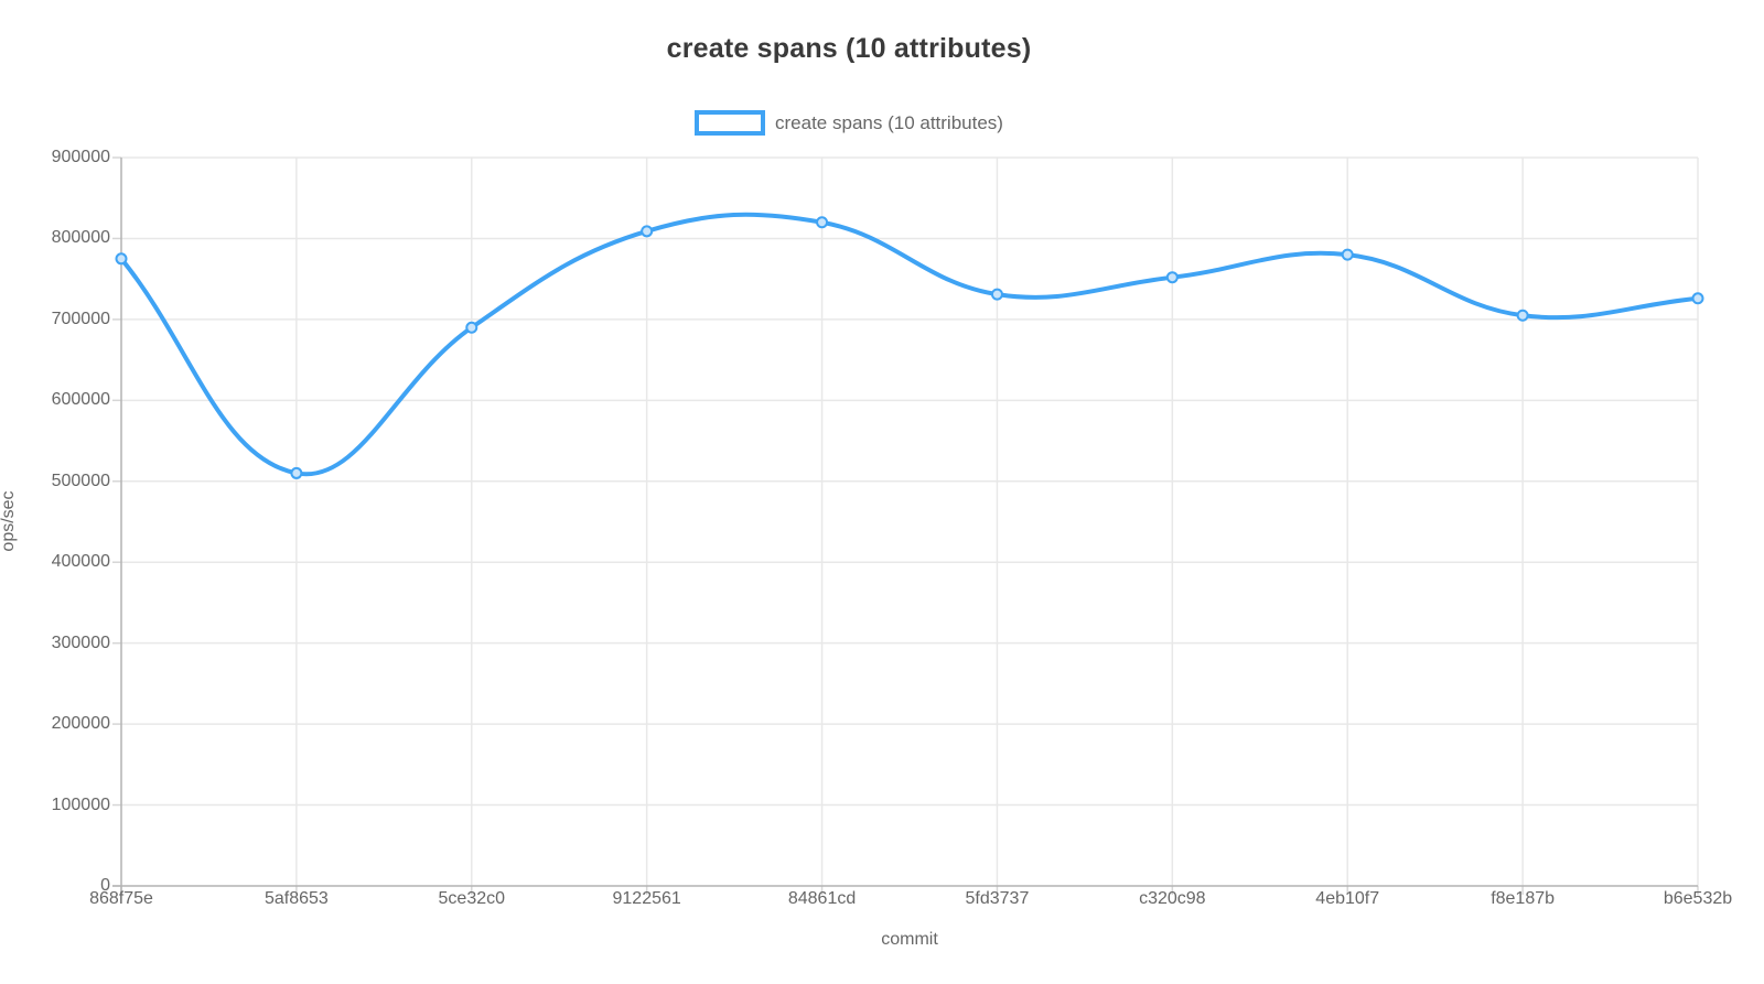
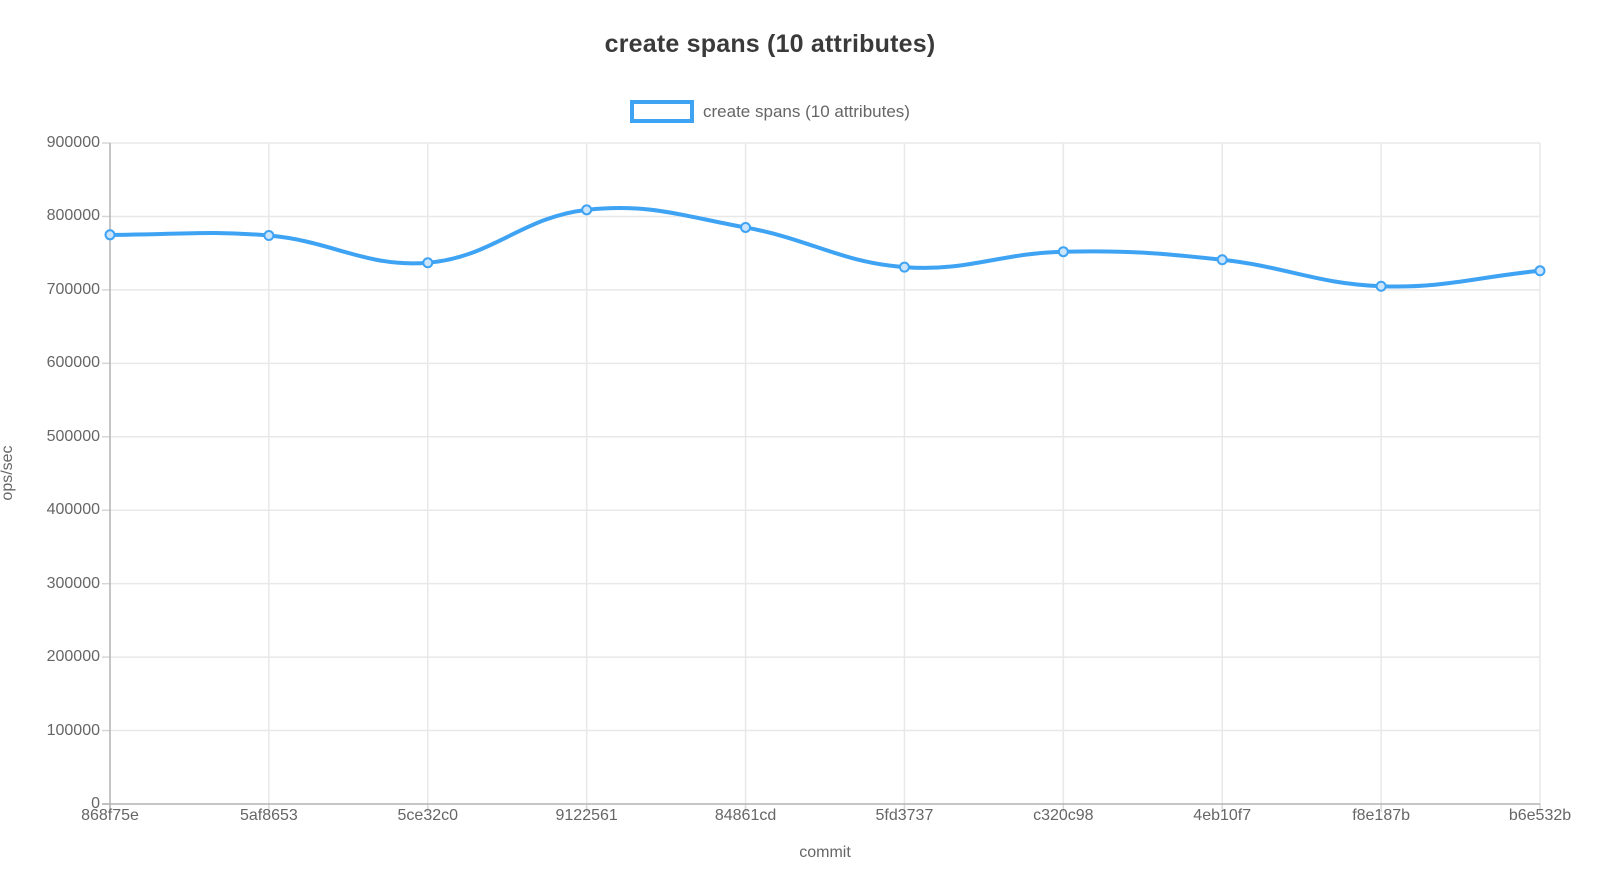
5af8653: 510000 -> 770000
5ce32c0: 690000 -> 740000
84861cd: 820000 -> 780000
4eb10f7: 780000 -> 740000
